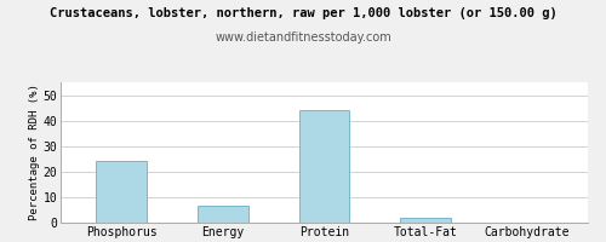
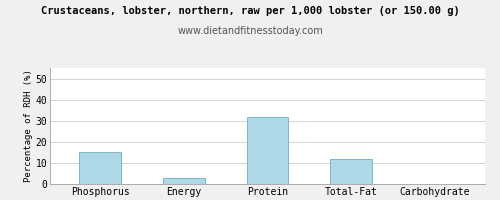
Phosphorus: 24.0 -> 15.0
Energy: 6.5 -> 3.0
Protein: 44.0 -> 32.0
Total-Fat: 2.0 -> 12.0
